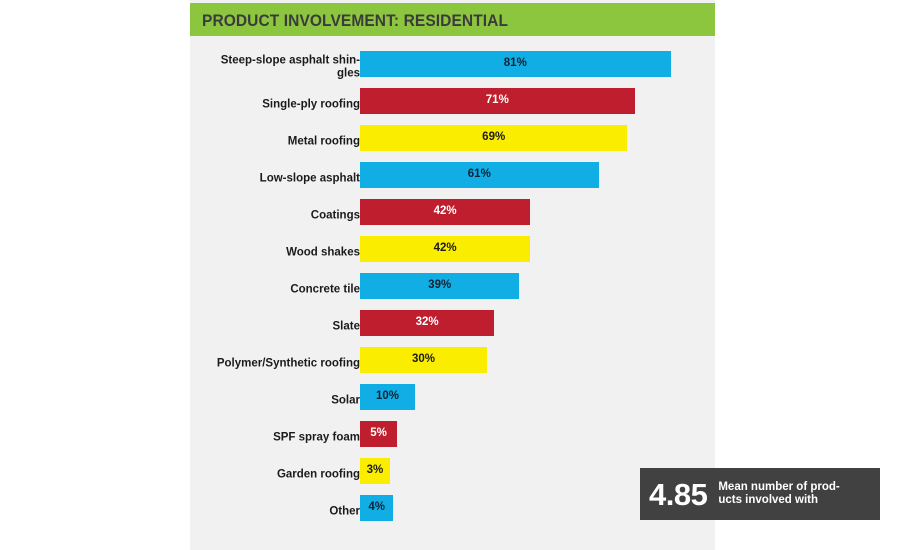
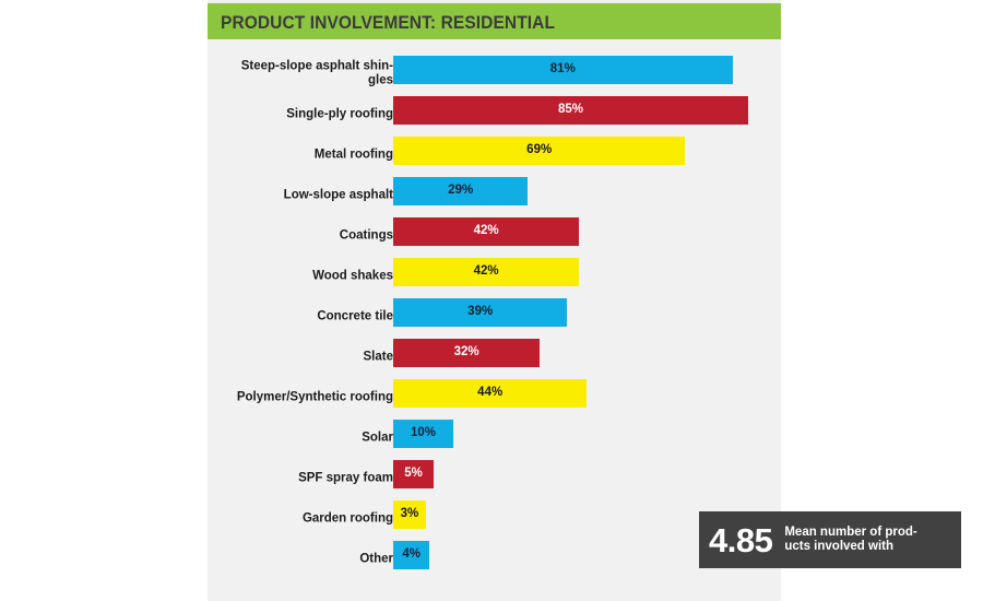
Single-ply roofing: 71% -> 85%
Low-slope asphalt: 61% -> 29%
Polymer/Synthetic roofing: 30% -> 44%
